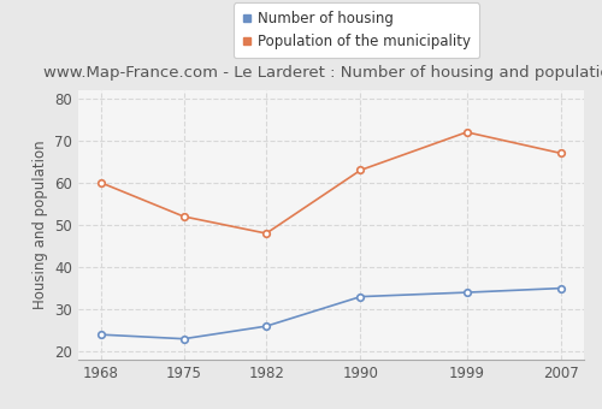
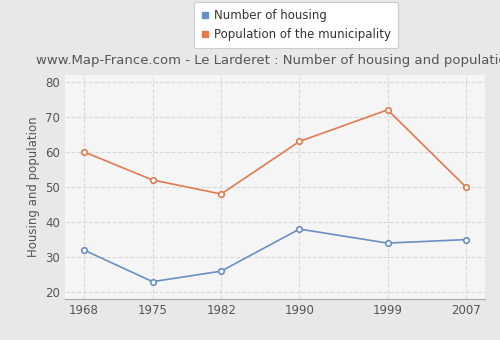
Number of housing/1968: 24 -> 32
Number of housing/1990: 33 -> 38
Population of the municipality/2007: 67 -> 50
